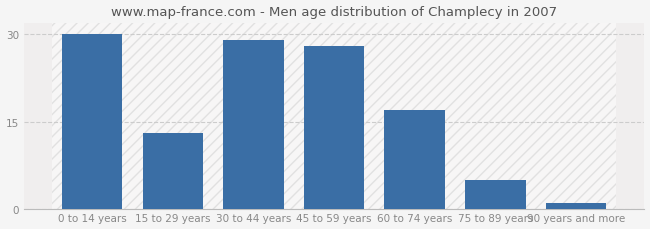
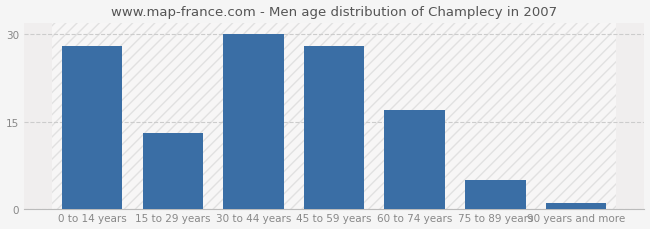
0 to 14 years: 30 -> 28
30 to 44 years: 29 -> 30
